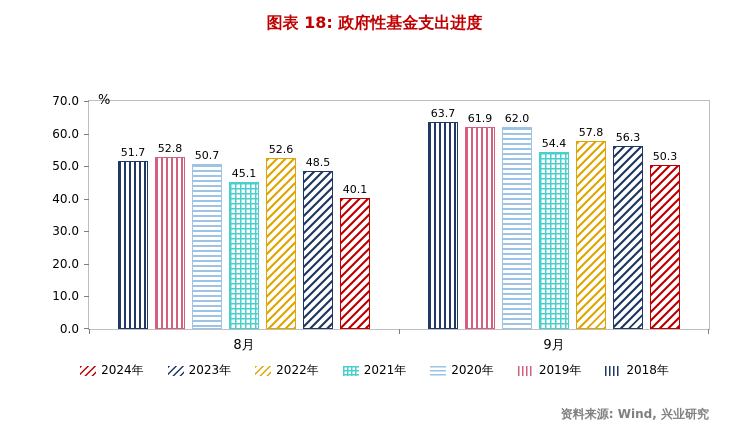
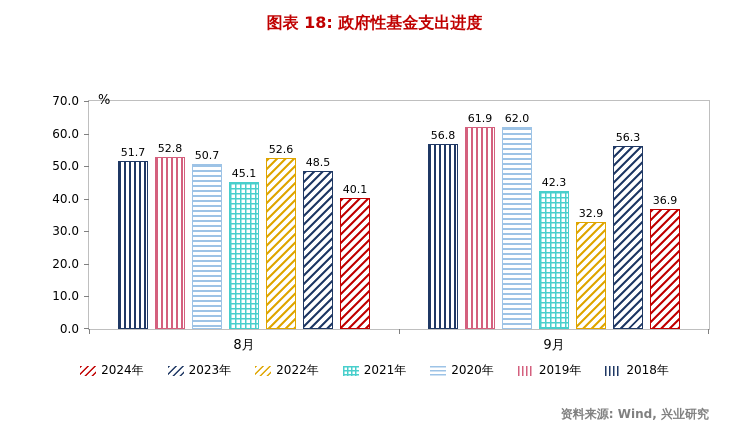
2018年/9月: 63.7 -> 56.8
2021年/9月: 54.4 -> 42.3
2022年/9月: 57.8 -> 32.9
2024年/9月: 50.3 -> 36.9
